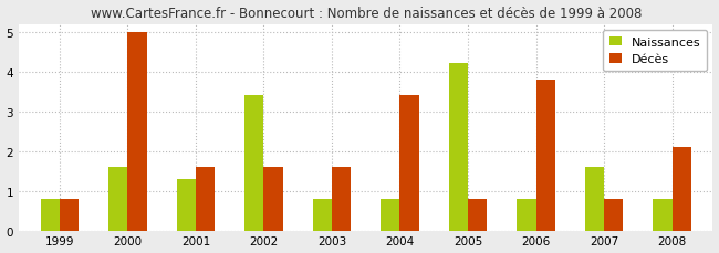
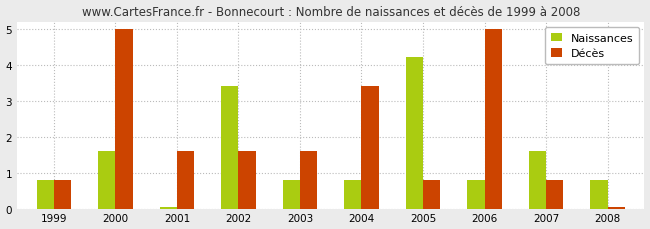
Naissances/2001: 1.30 -> 0.05
Décès/2006: 3.80 -> 5.00
Décès/2008: 2.10 -> 0.05
